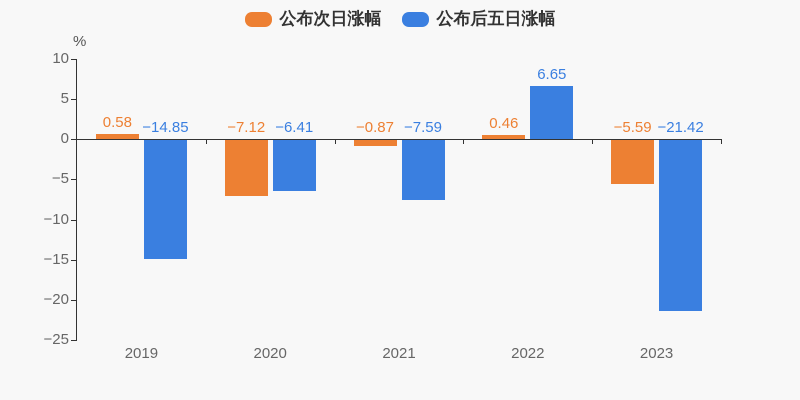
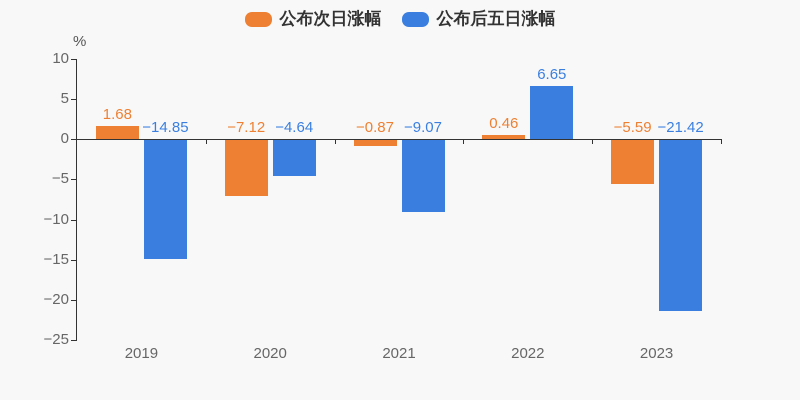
公布次日涨幅/2019: 0.58 -> 1.68
公布后五日涨幅/2020: −6.41 -> −4.64
公布后五日涨幅/2021: −7.59 -> −9.07
